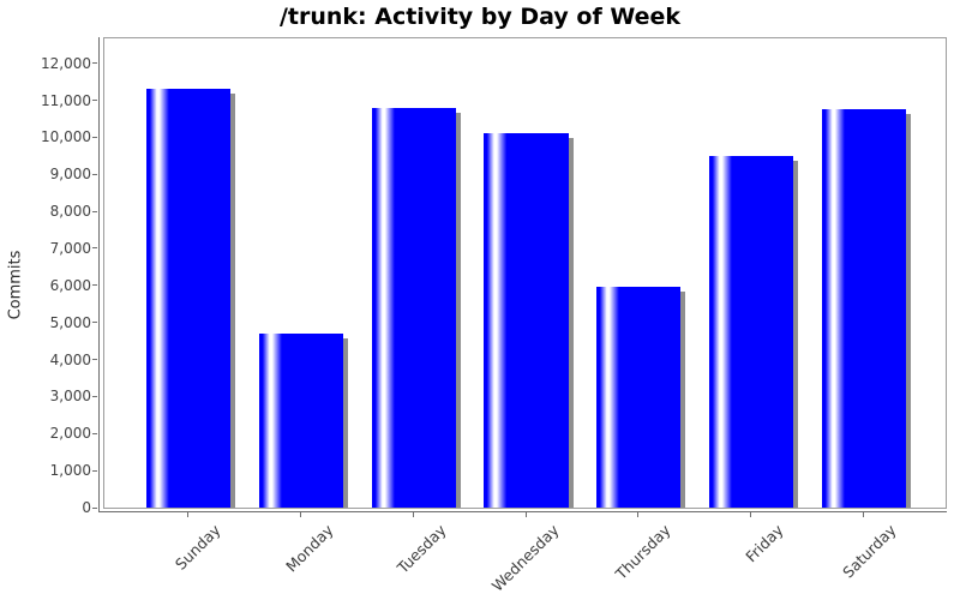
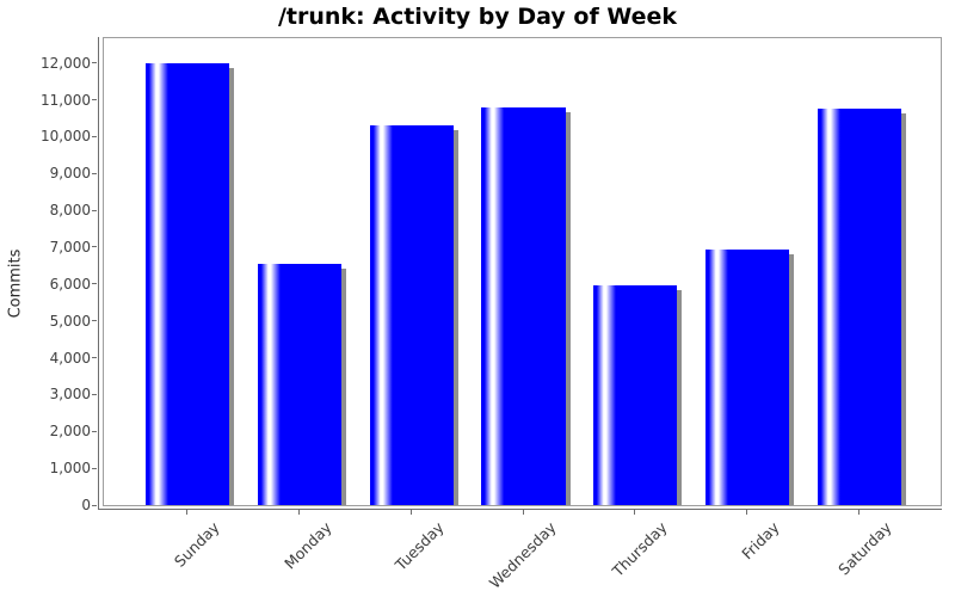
Sunday: 11300 -> 12000
Monday: 4700 -> 6600
Tuesday: 10800 -> 10300
Wednesday: 10100 -> 10800
Friday: 9500 -> 7000
